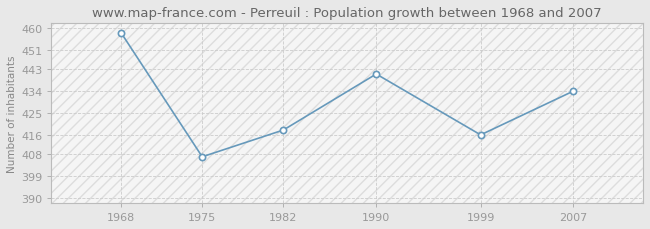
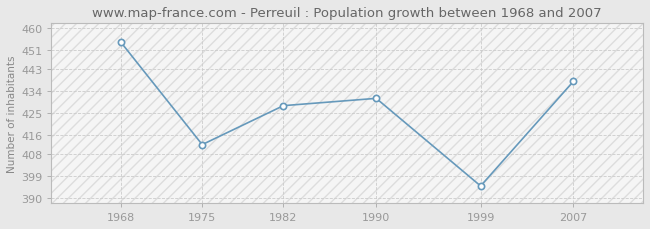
1968: 458 -> 454
1975: 407 -> 412
1982: 418 -> 428
1990: 441 -> 431
1999: 416 -> 395
2007: 434 -> 438
